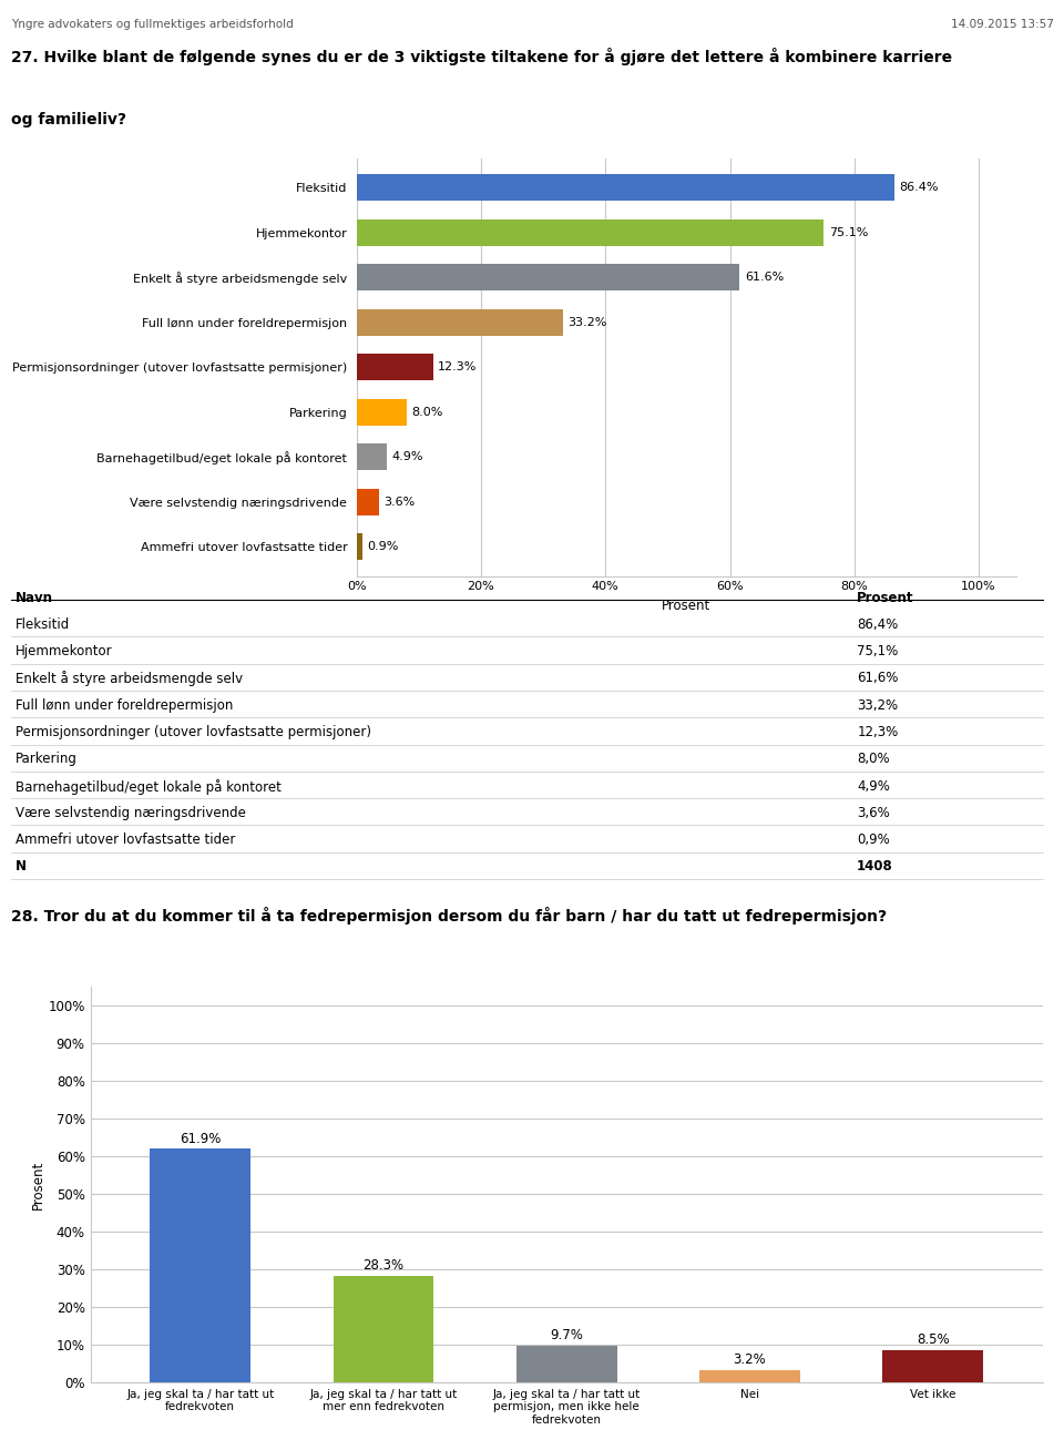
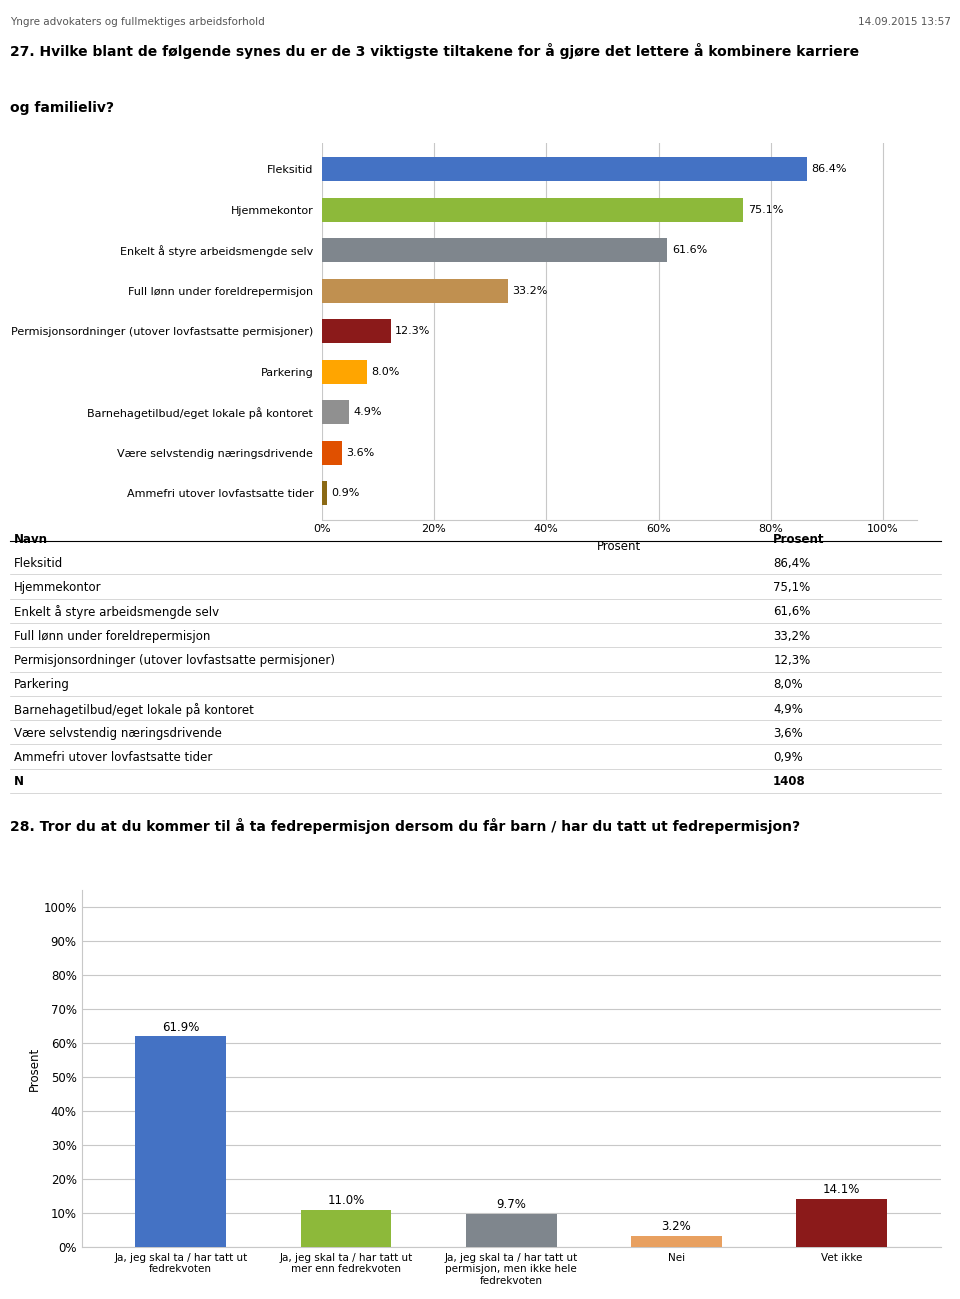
Ja, jeg skal ta / har tatt ut mer enn fedrekvoten: 28.3% -> 11.0%
Vet ikke: 8.5% -> 14.1%
